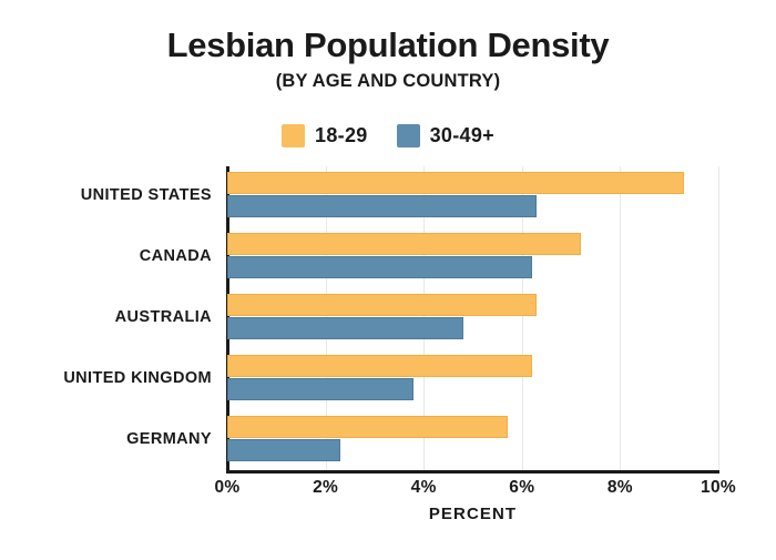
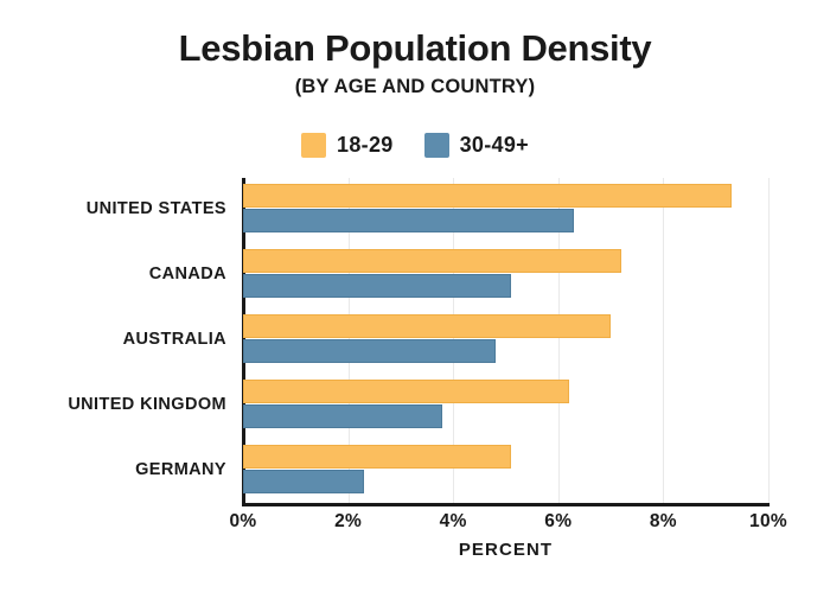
30-49+/CANADA: 6.2% -> 5.1%
18-29/AUSTRALIA: 6.3% -> 7.0%
18-29/GERMANY: 5.7% -> 5.1%
